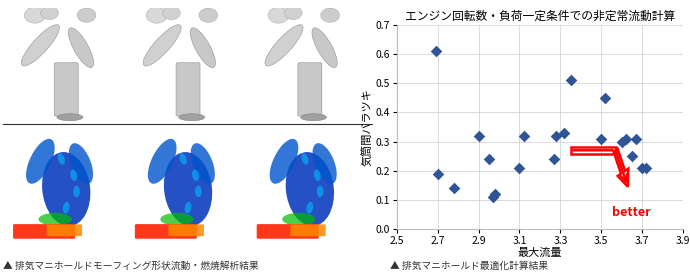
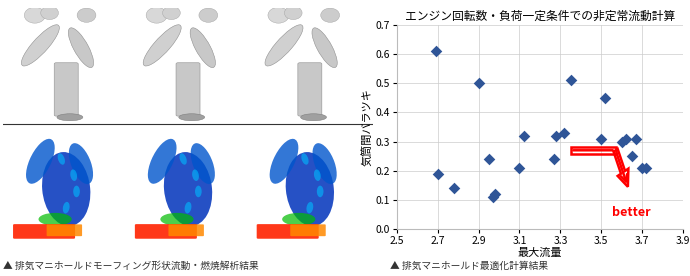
2.9: 0.32 -> 0.50
